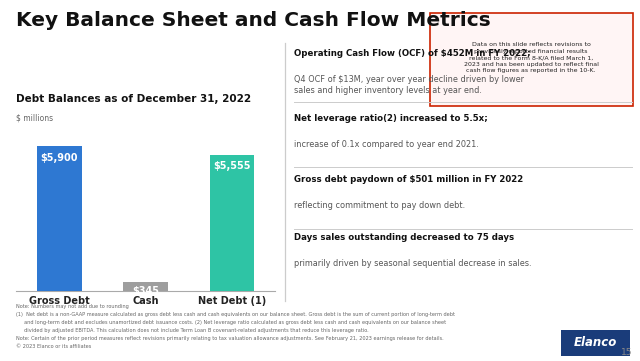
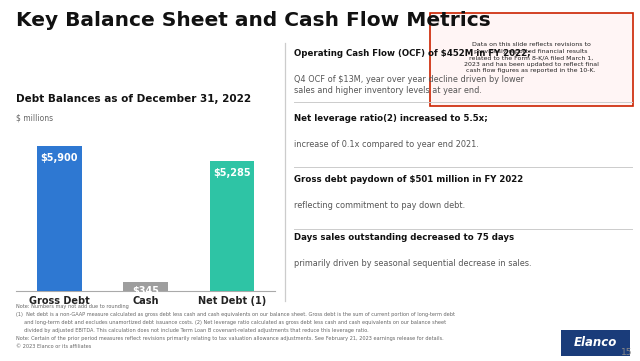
Net Debt (1): $5,555 -> $5,285
